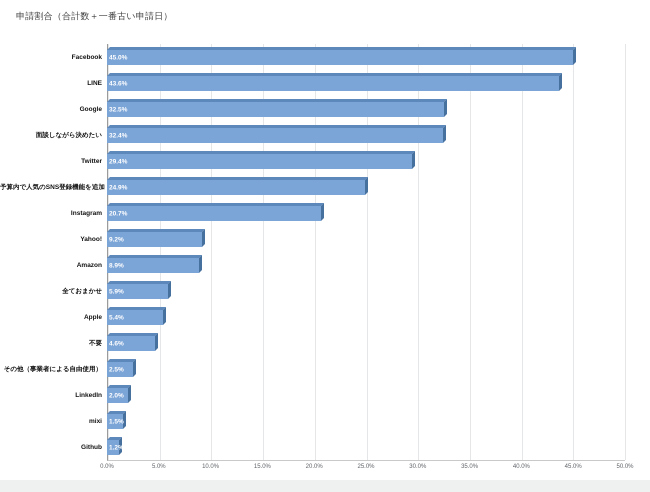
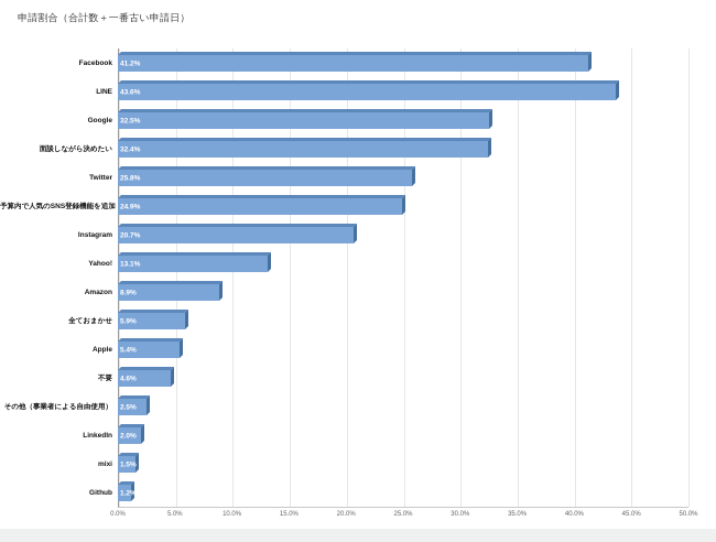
Facebook: 45.0% -> 41.2%
Twitter: 29.4% -> 25.8%
Yahoo!: 9.2% -> 13.1%
